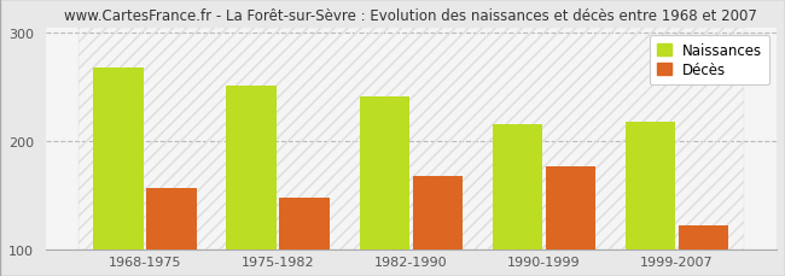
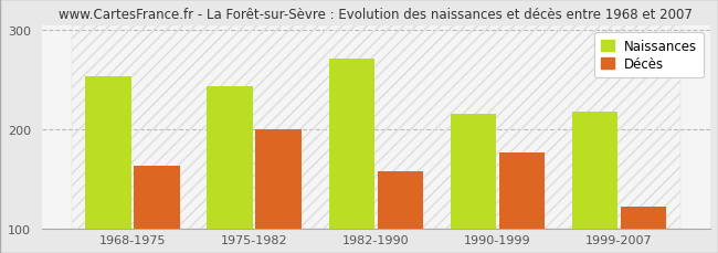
Naissances/1968-1975: 268 -> 254
Décès/1968-1975: 157 -> 164
Naissances/1975-1982: 252 -> 244
Décès/1975-1982: 148 -> 200
Naissances/1982-1990: 242 -> 272
Décès/1982-1990: 168 -> 158
